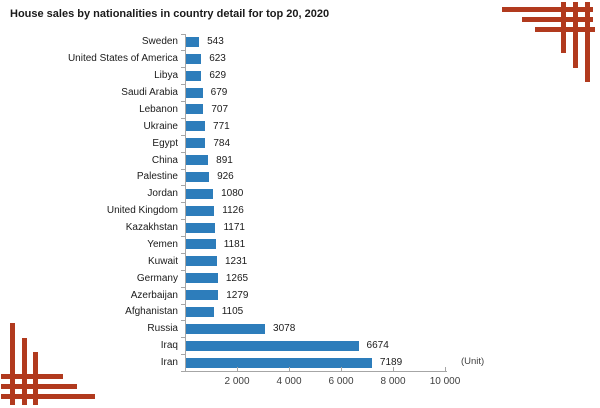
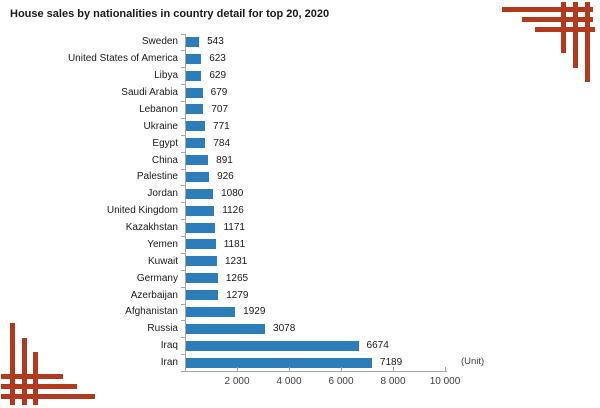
Afghanistan: 1105 -> 1929
